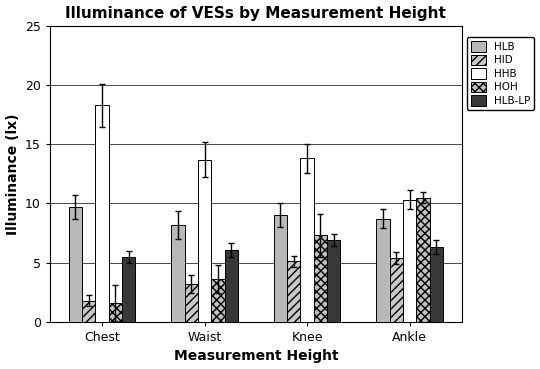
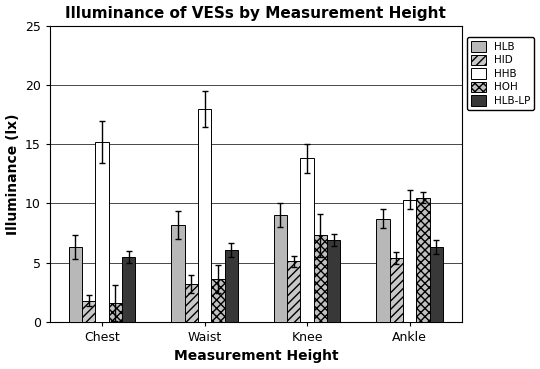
HLB/Chest: 9.7 -> 6.3
HHB/Chest: 18.3 -> 15.2
HHB/Waist: 13.7 -> 18.0
